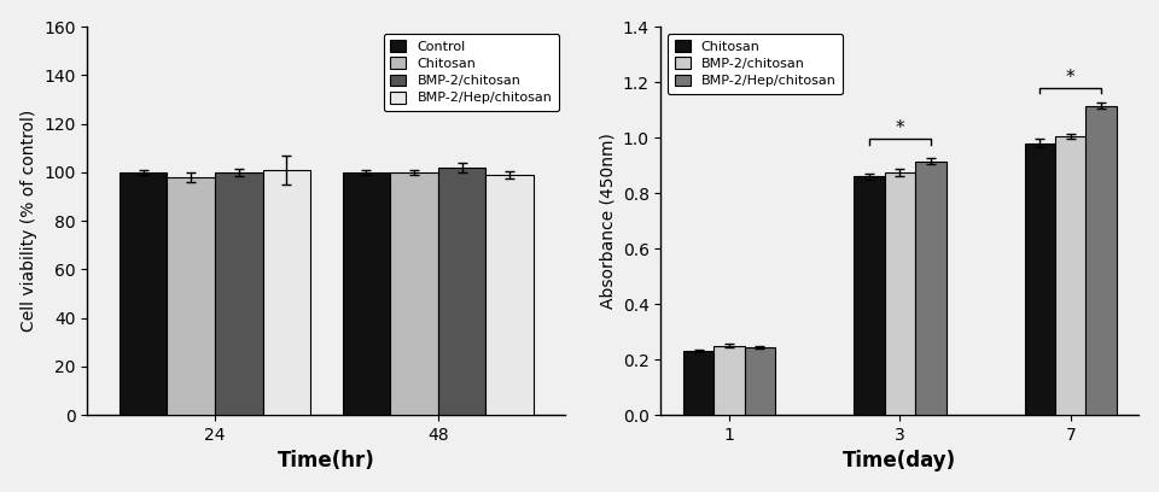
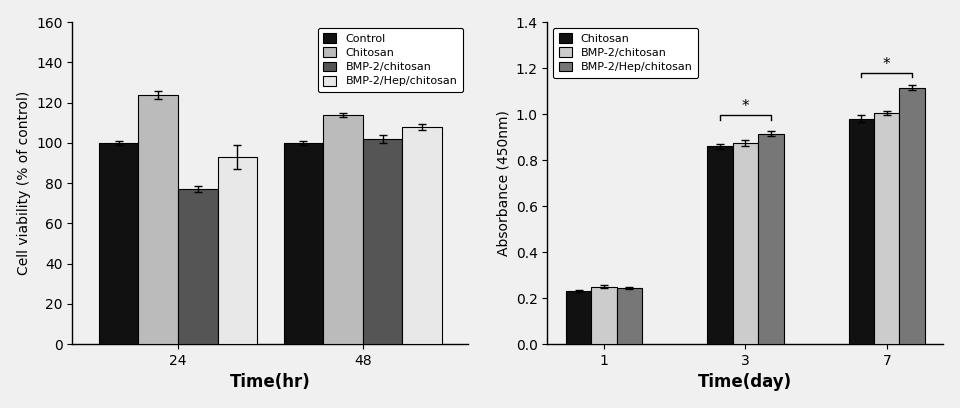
Chitosan/24: 98 -> 124
BMP-2/chitosan/24: 100 -> 77
BMP-2/Hep/chitosan/24: 101 -> 93
Chitosan/48: 100 -> 114
BMP-2/Hep/chitosan/48: 99 -> 108
